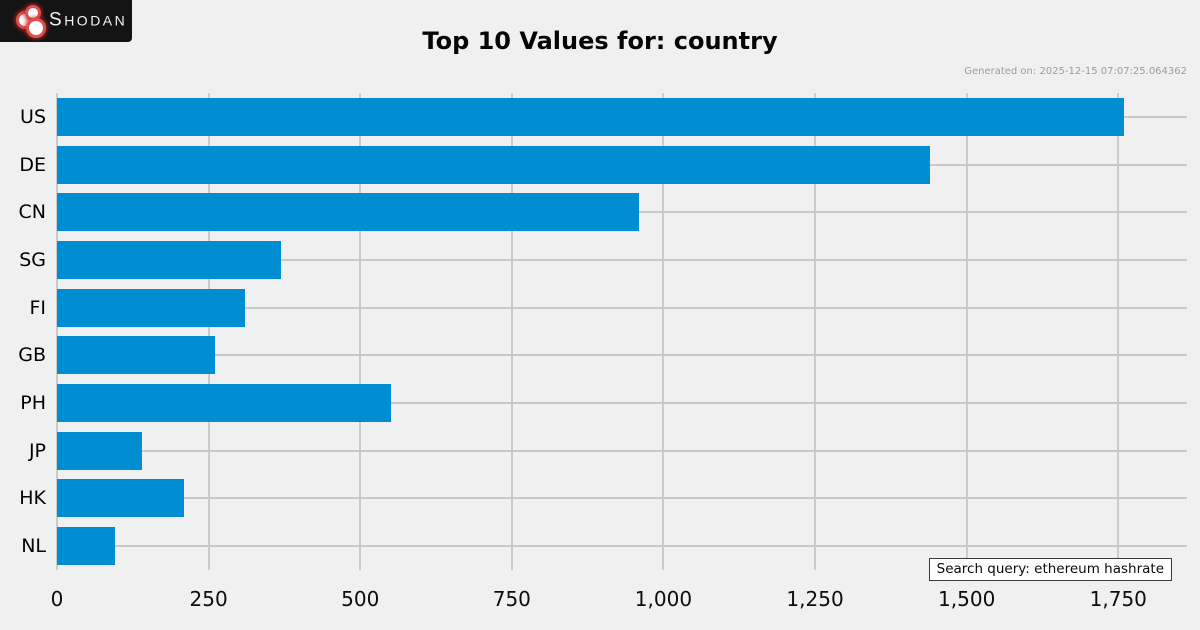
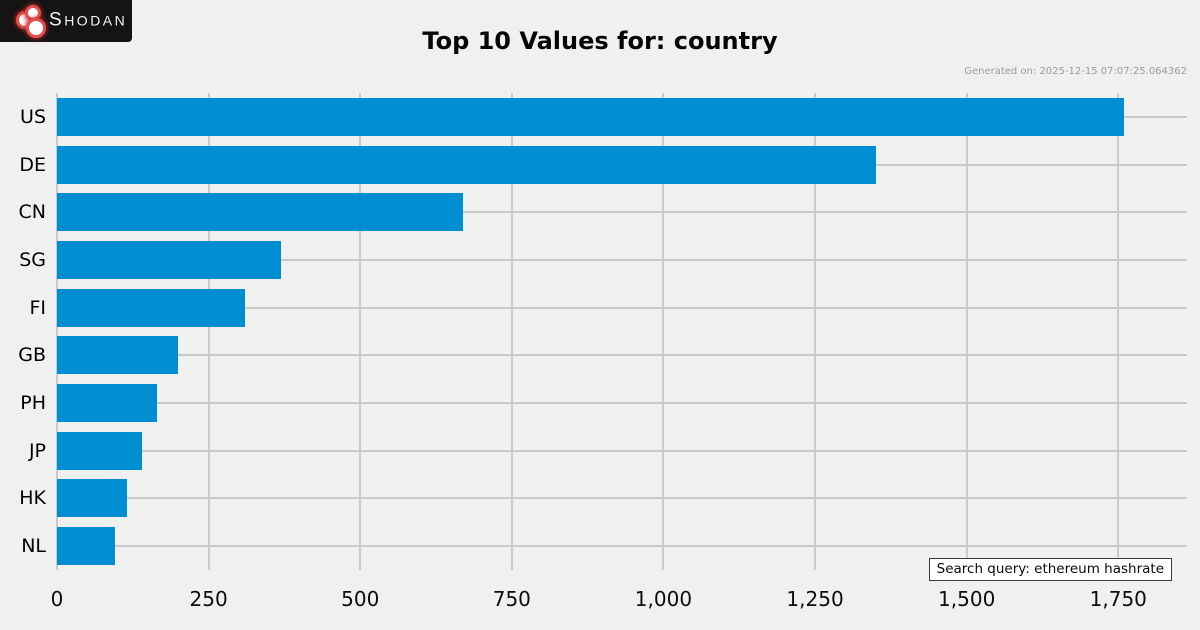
DE: 1440 -> 1350
CN: 960 -> 670
GB: 260 -> 200
PH: 550 -> 160
HK: 210 -> 120
